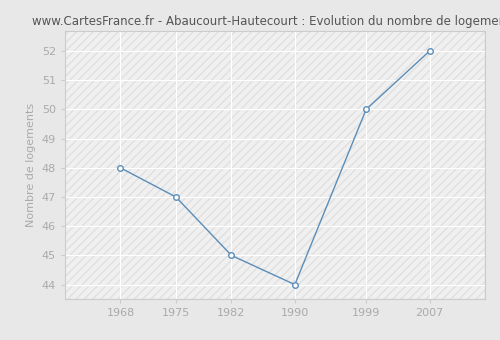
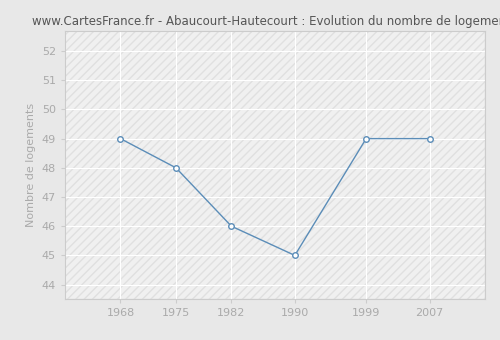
1968: 48 -> 49
1975: 47 -> 48
1982: 45 -> 46
1990: 44 -> 45
1999: 50 -> 49
2007: 52 -> 49
